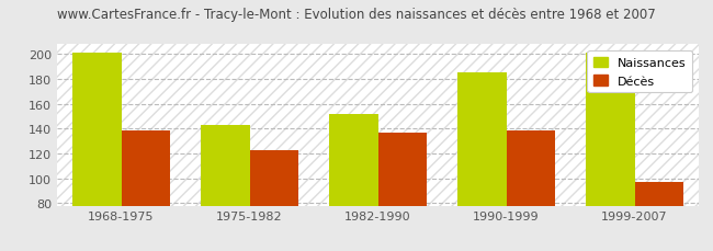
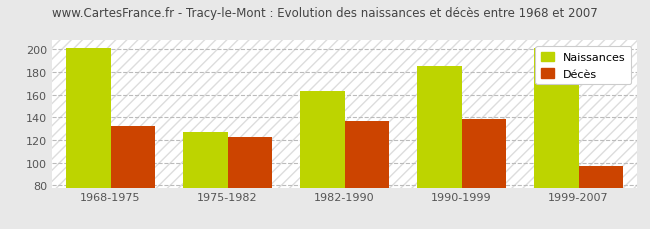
Décès/1968-1975: 139 -> 132
Naissances/1975-1982: 143 -> 127
Naissances/1982-1990: 152 -> 163
